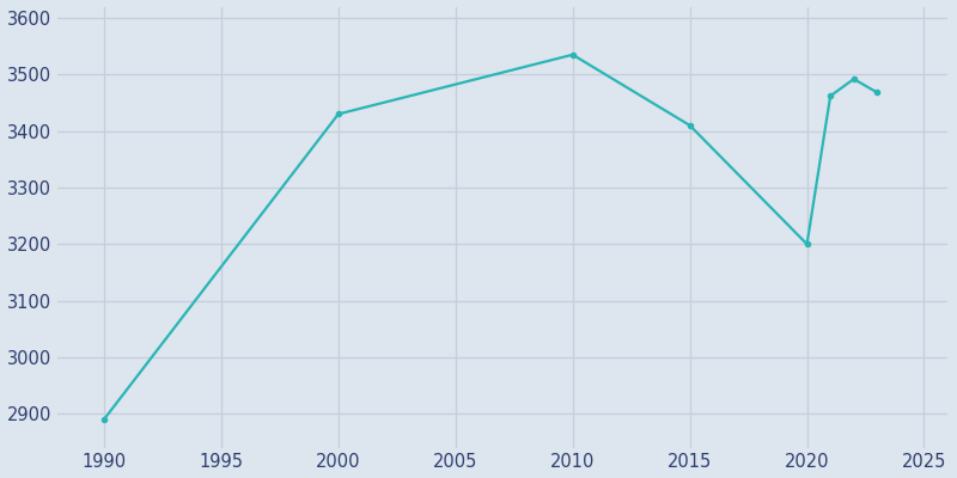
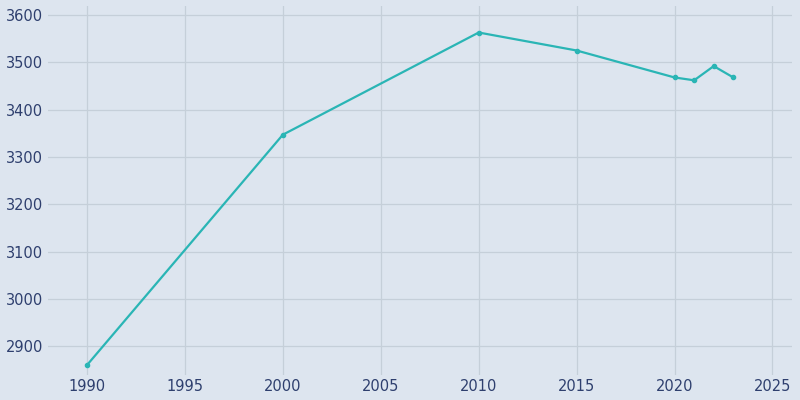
1990: 2890 -> 2860
2000: 3430 -> 3347
2010: 3535 -> 3563
2015: 3410 -> 3525
2020: 3200 -> 3468
